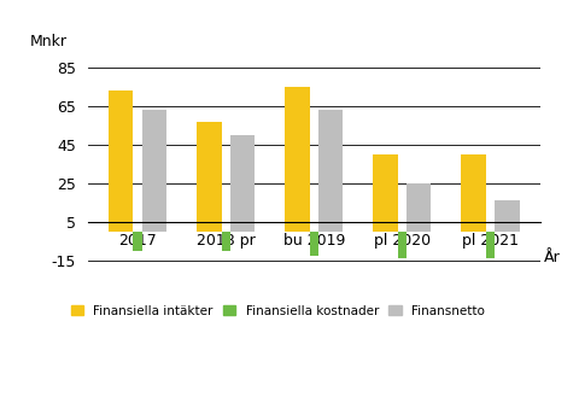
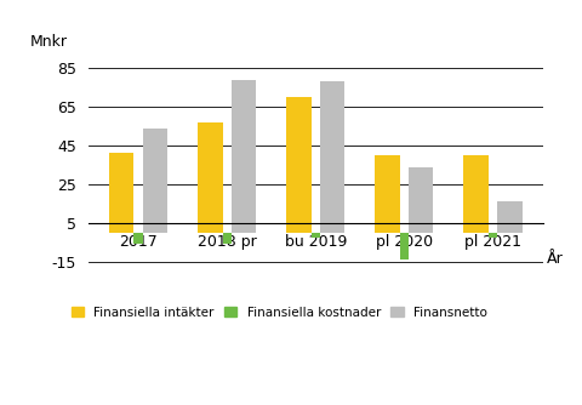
Finansiella intäkter/2017: 73 -> 41
Finansiella kostnader/2017: -10 -> -6
Finansnetto/2017: 63 -> 54
Finansiella kostnader/2018 pr: -10 -> -6
Finansnetto/2018 pr: 50 -> 79
Finansiella intäkter/bu 2019: 75 -> 70
Finansiella kostnader/bu 2019: -13 -> -3
Finansnetto/bu 2019: 63 -> 78
Finansnetto/pl 2020: 25 -> 34
Finansiella kostnader/pl 2021: -14 -> -3
